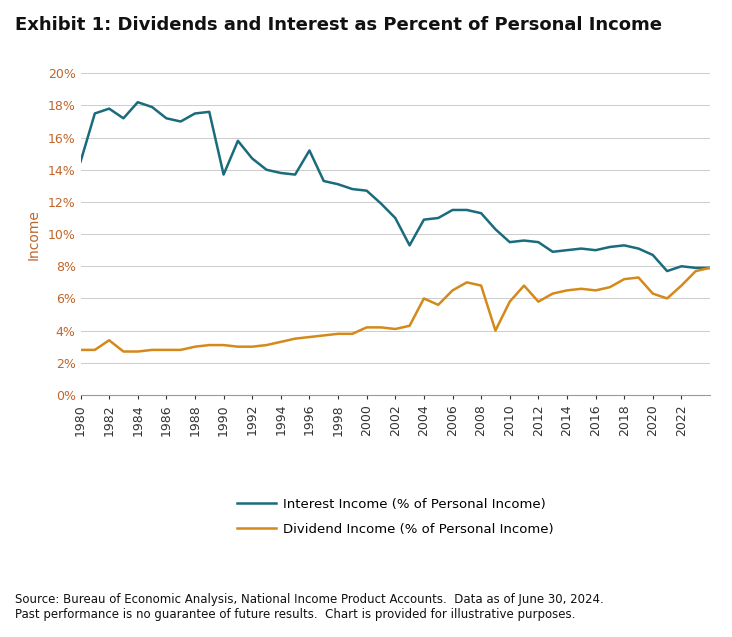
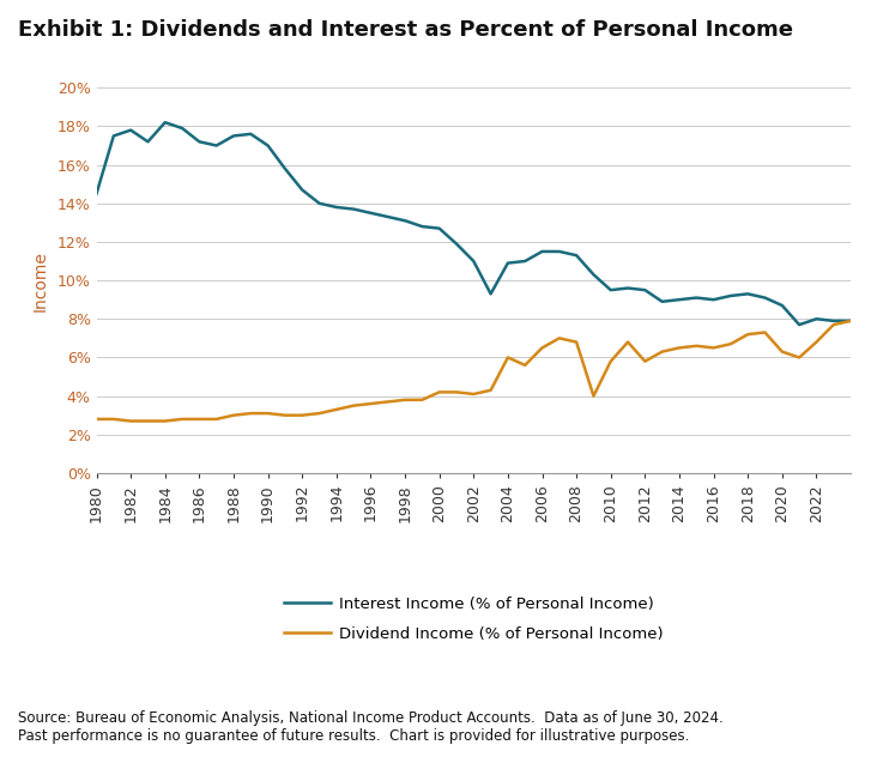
Dividend Income (% of Personal Income)/1982: 3.4% -> 2.7%
Interest Income (% of Personal Income)/1990: 13.7% -> 17.0%
Interest Income (% of Personal Income)/1996: 15.2% -> 13.5%
